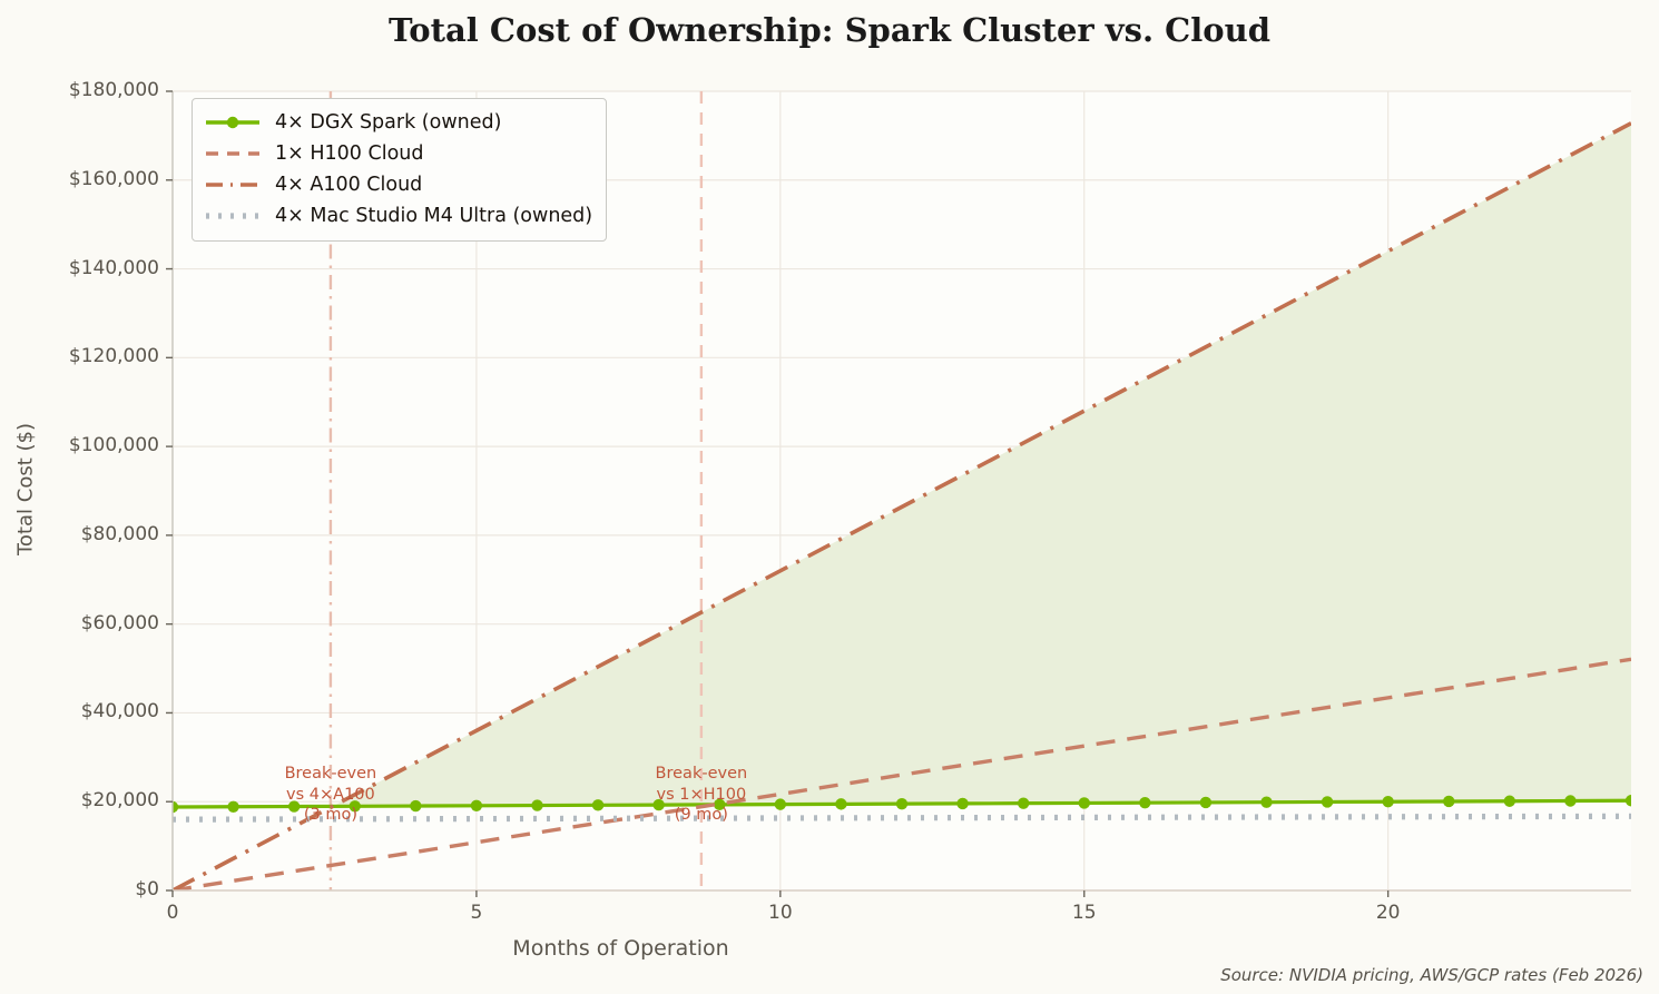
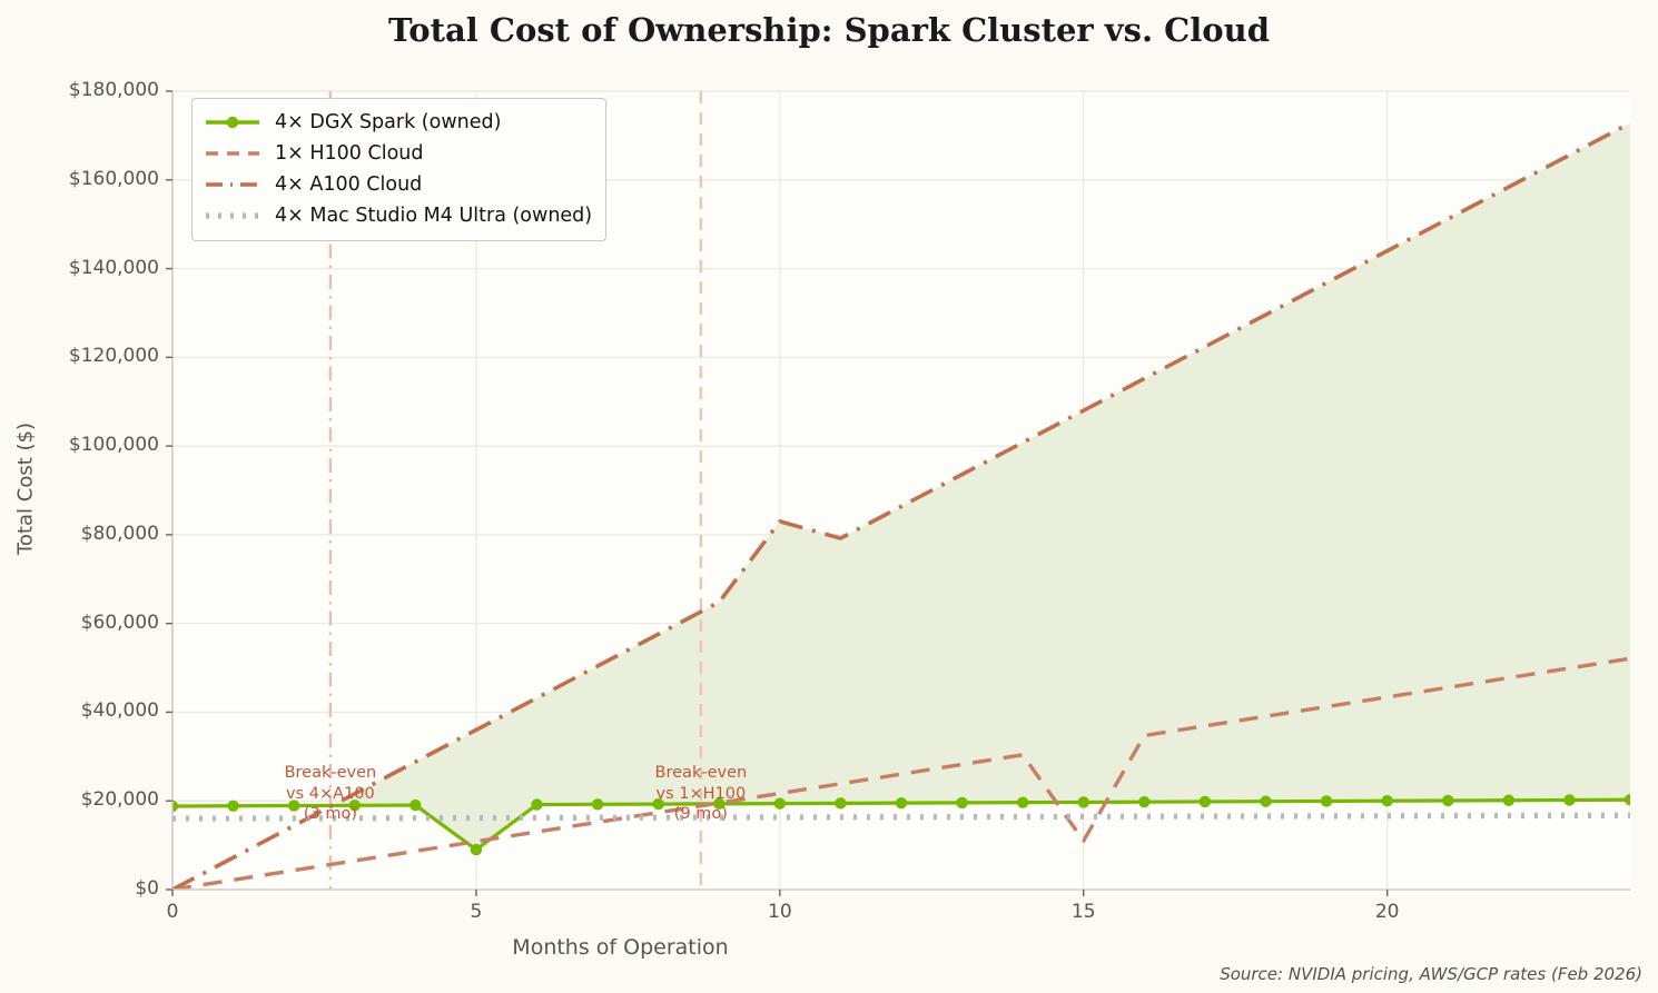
4× DGX Spark (owned)/5: $19000 -> $9000
4× A100 Cloud/10: $72000 -> $83000
1× H100 Cloud/15: $33000 -> $11000
